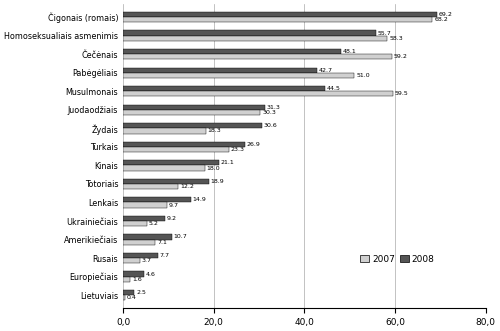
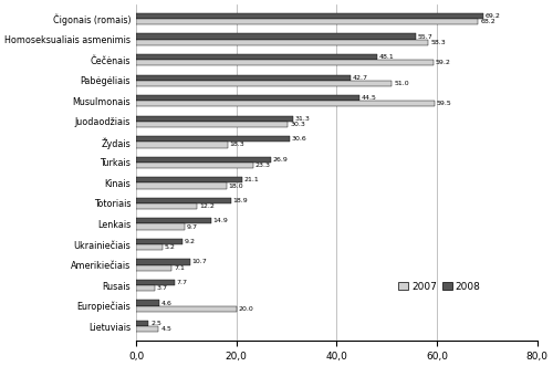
2007/Europiečiais: 1,6 -> 20,0
2007/Lietuviais: 0,4 -> 4,5
